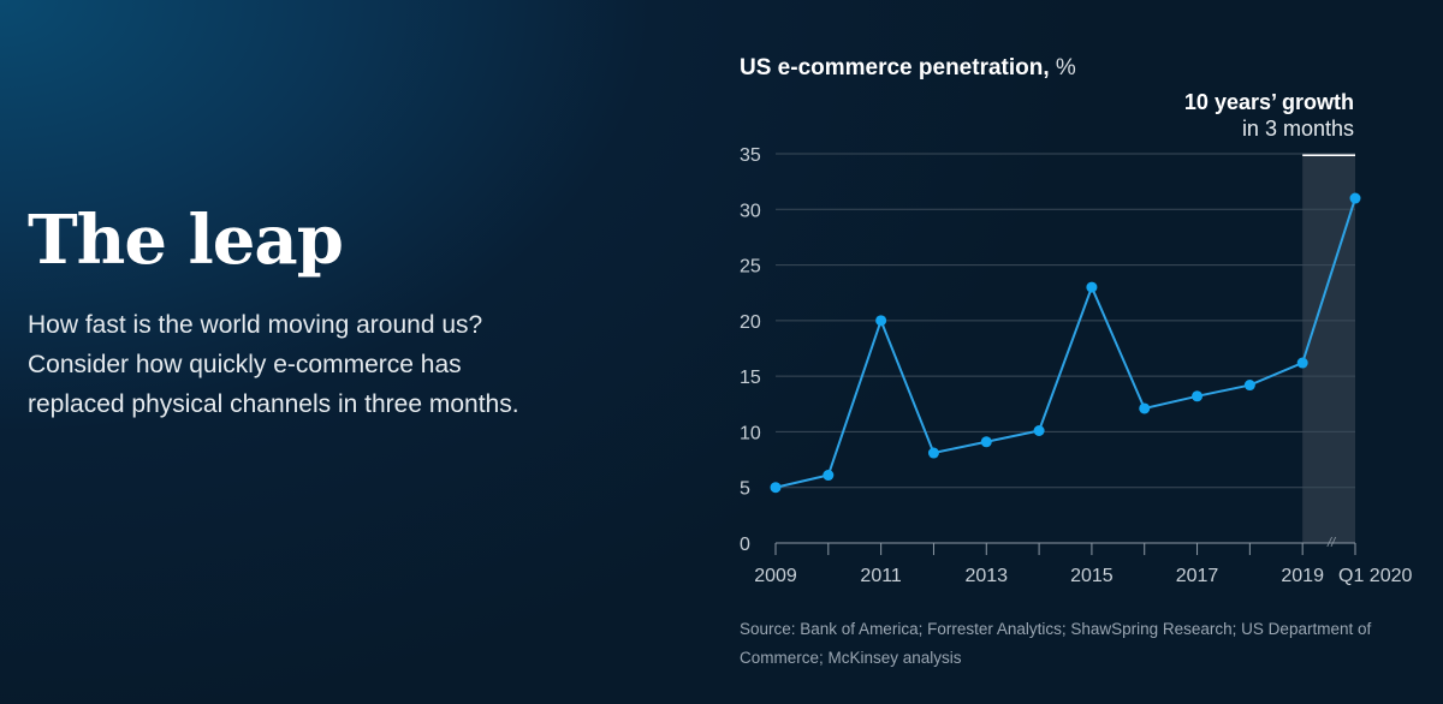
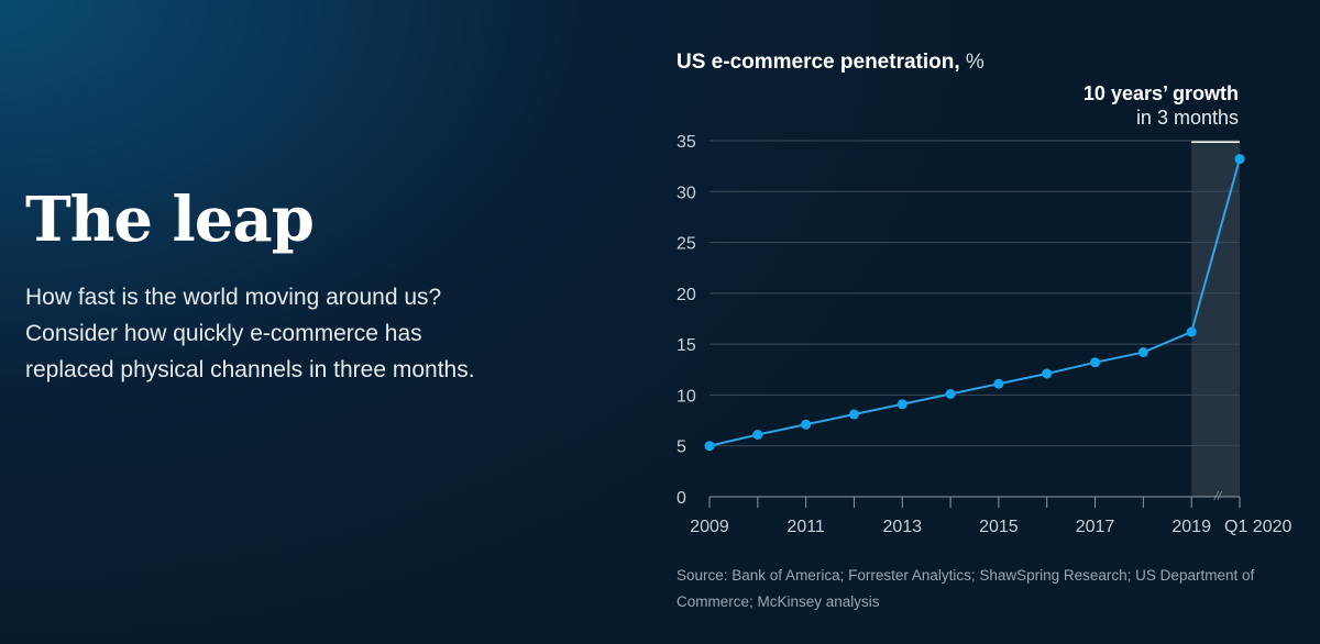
2011: 20 -> 7
2015: 23 -> 11
Q1 2020: 31 -> 33
